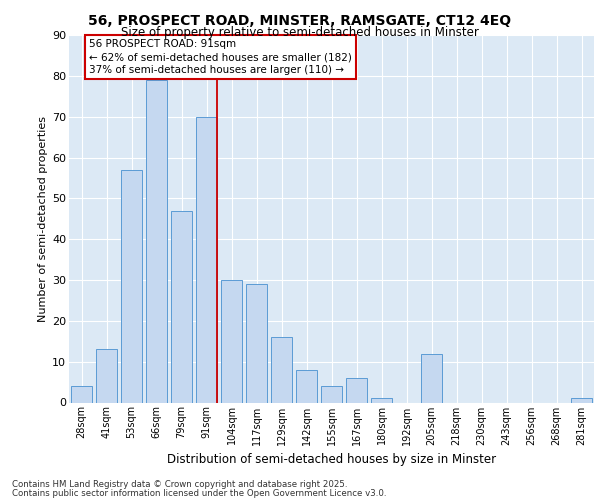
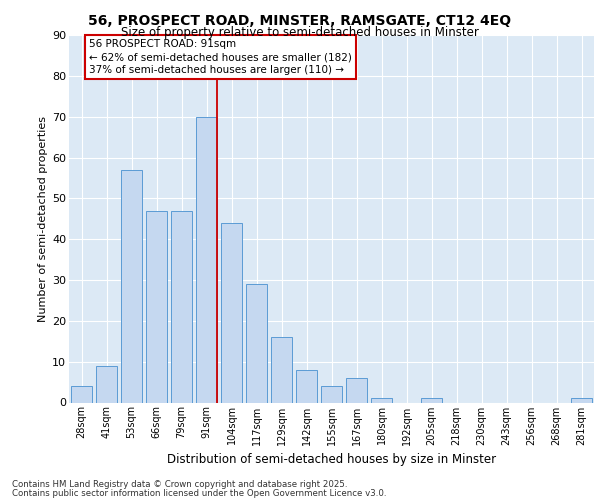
41sqm: 13 -> 9
66sqm: 79 -> 47
104sqm: 30 -> 44
205sqm: 12 -> 1
